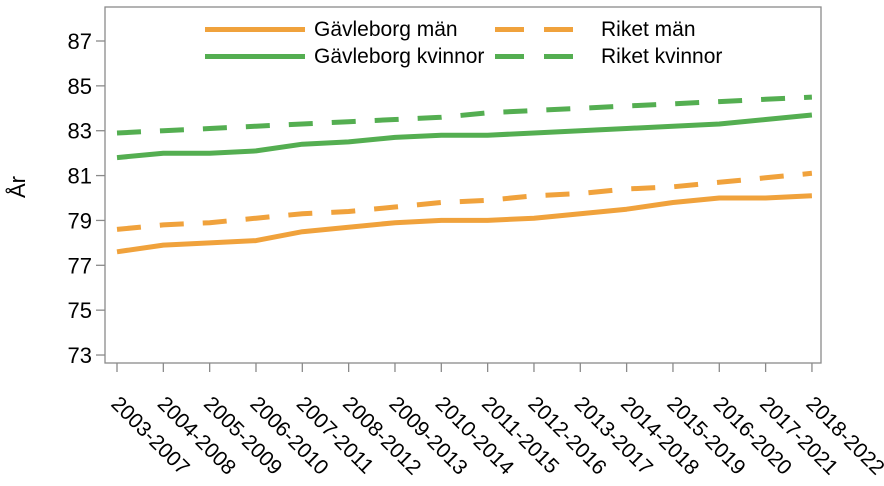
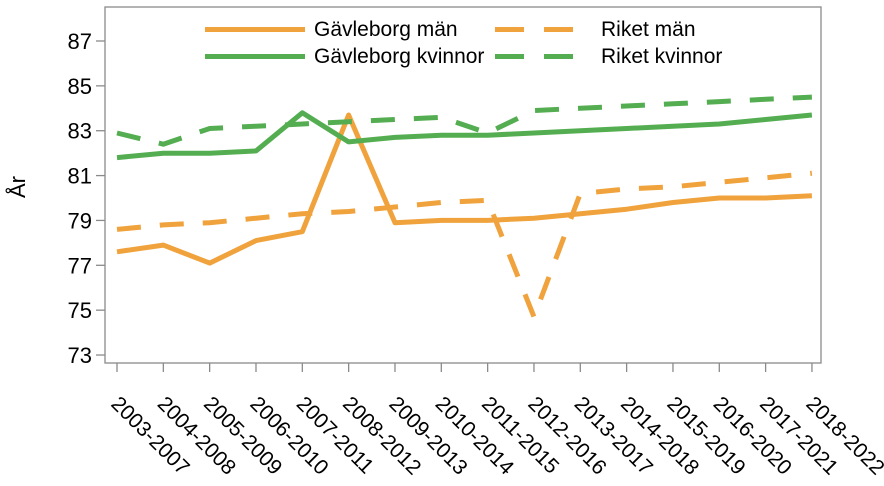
Riket kvinnor/2004-2008: 83.0 -> 82.4
Gävleborg män/2005-2009: 78.0 -> 77.1
Gävleborg kvinnor/2007-2011: 82.4 -> 83.8
Gävleborg män/2008-2012: 78.7 -> 83.7
Riket kvinnor/2011-2015: 83.8 -> 82.9
Riket män/2012-2016: 80.1 -> 74.7
